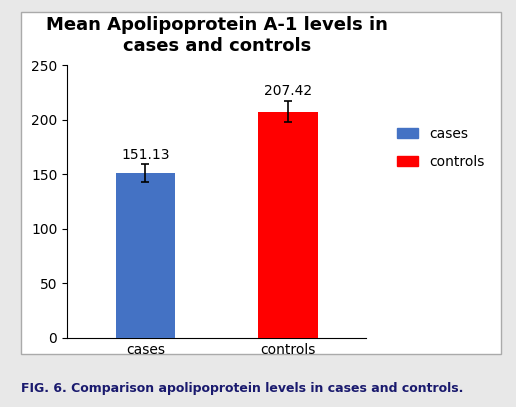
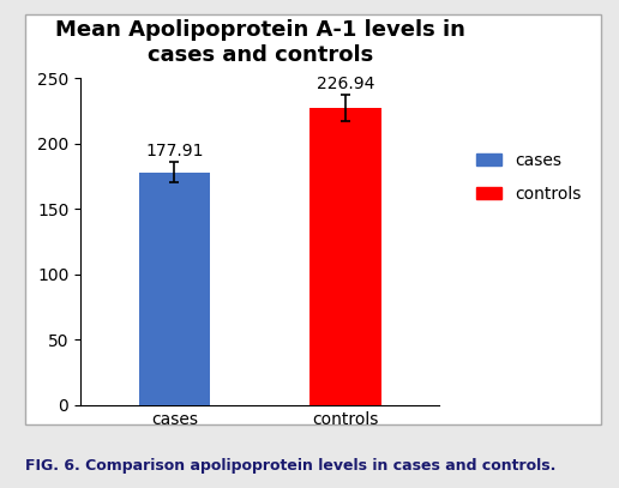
cases: 151.13 -> 177.91
controls: 207.42 -> 226.94
